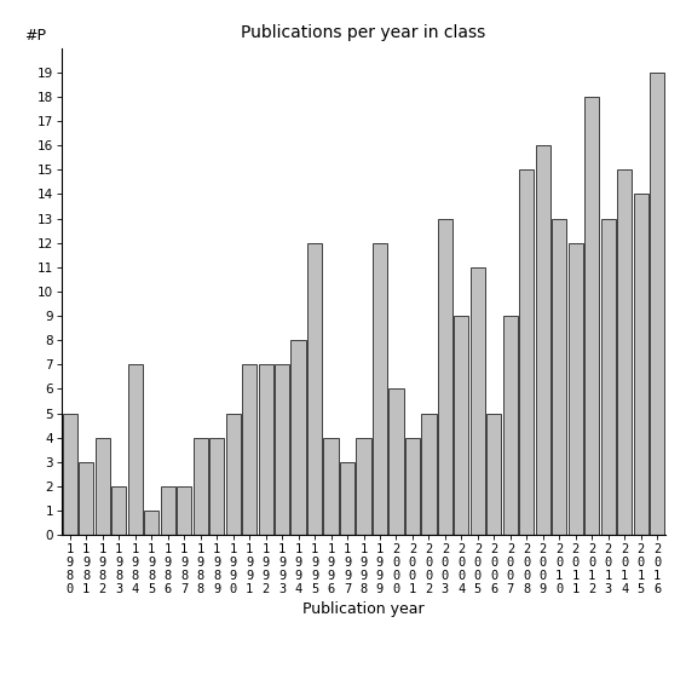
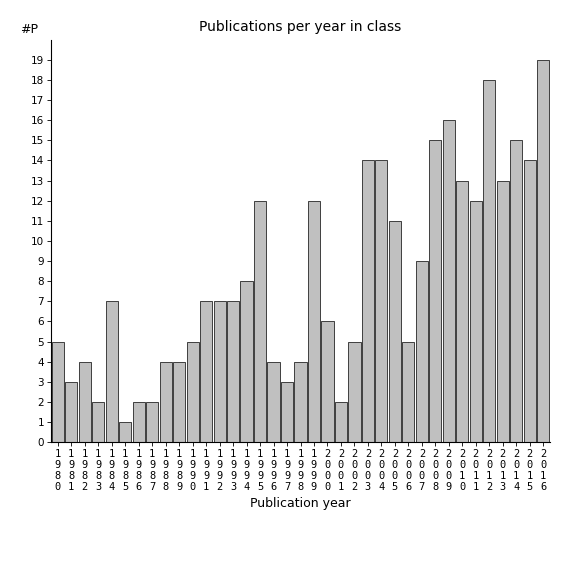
2 0 0 1: 4 -> 2
2 0 0 3: 13 -> 14
2 0 0 4: 9 -> 14
